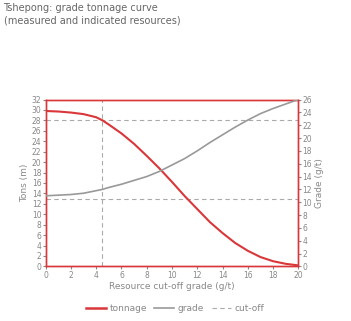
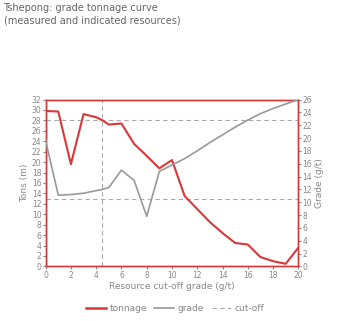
grade/0: 11.0 -> 19.6
tonnage/2: 29.5 -> 19.6
tonnage/6: 25.5 -> 27.4
grade/6: 12.8 -> 15.0
grade/8: 14.0 -> 7.8
tonnage/10: 16.2 -> 20.4
tonnage/16: 3.0 -> 4.2
tonnage/20: 0.2 -> 3.6
